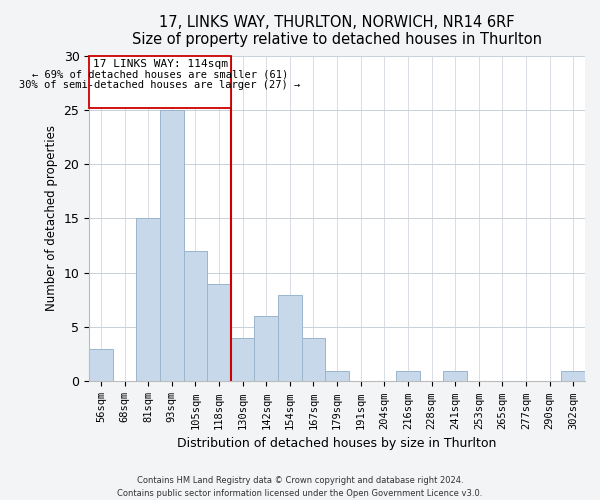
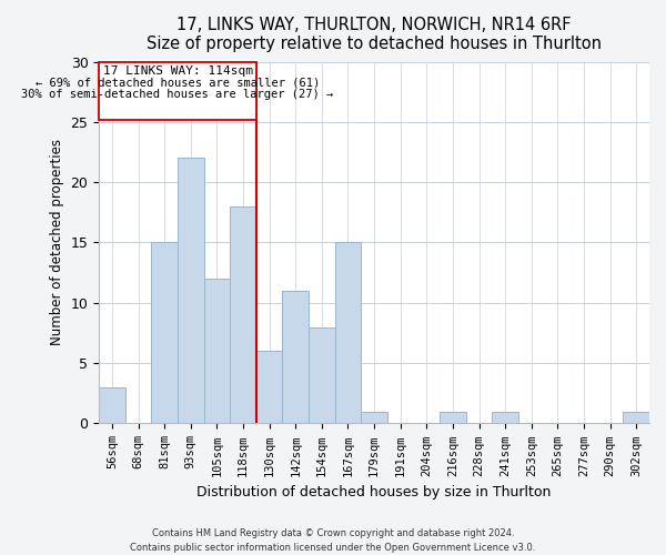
93sqm: 25 -> 22
118sqm: 9 -> 18
130sqm: 4 -> 6
142sqm: 6 -> 11
167sqm: 4 -> 15
